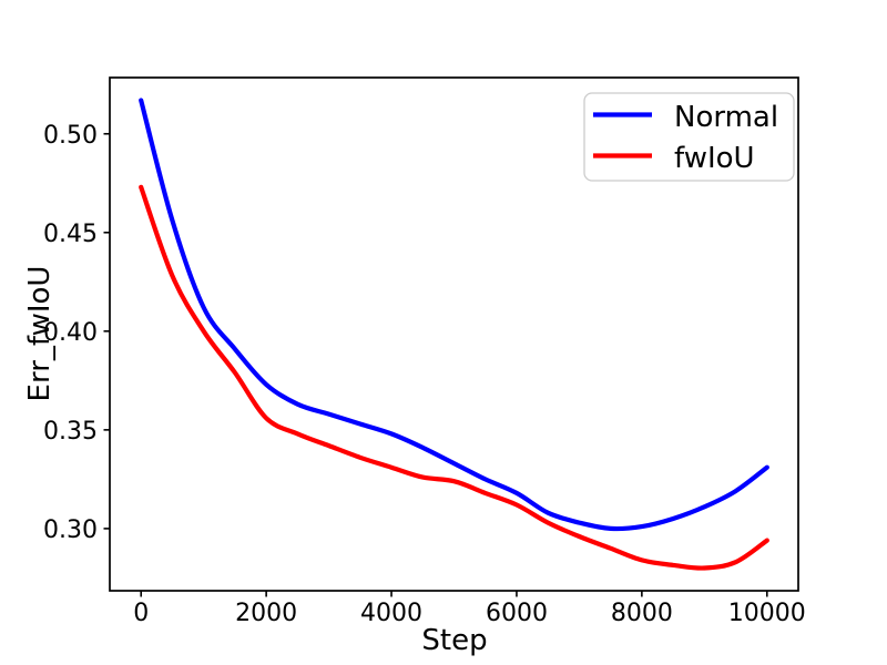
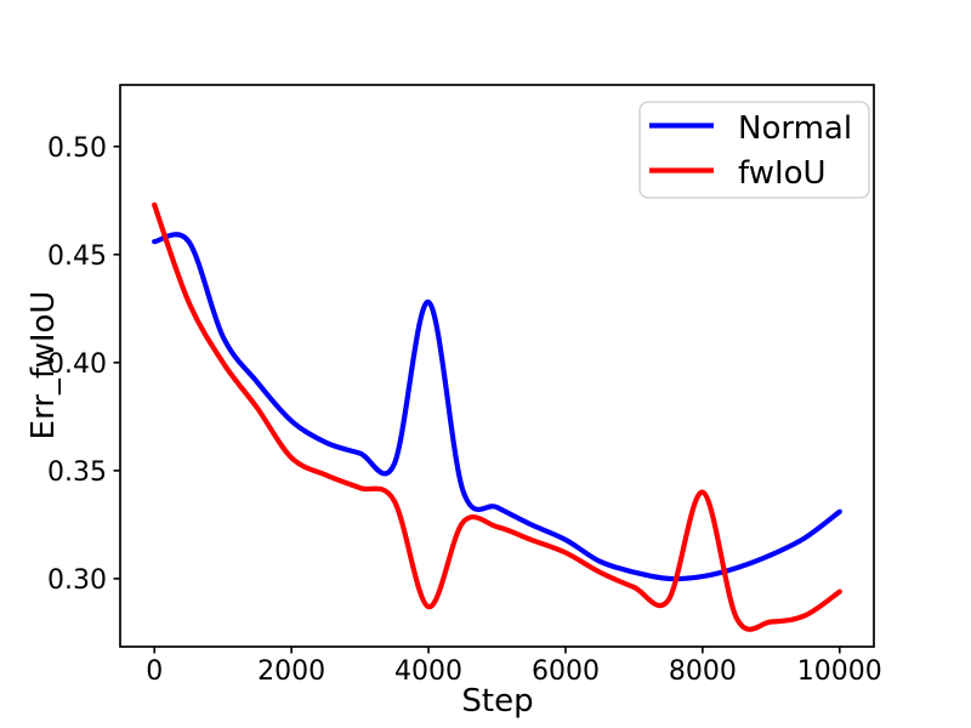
Normal/0: 0.517 -> 0.456
Normal/4000: 0.348 -> 0.428
fwIoU/4000: 0.331 -> 0.287
fwIoU/8000: 0.284 -> 0.340
